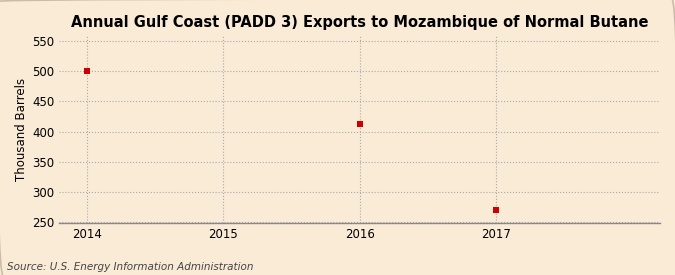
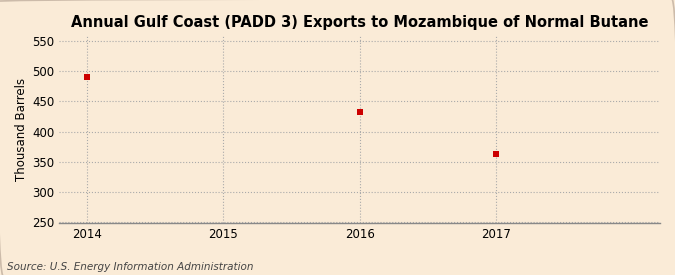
2014: 500 -> 490
2016: 412 -> 432
2017: 270 -> 362
